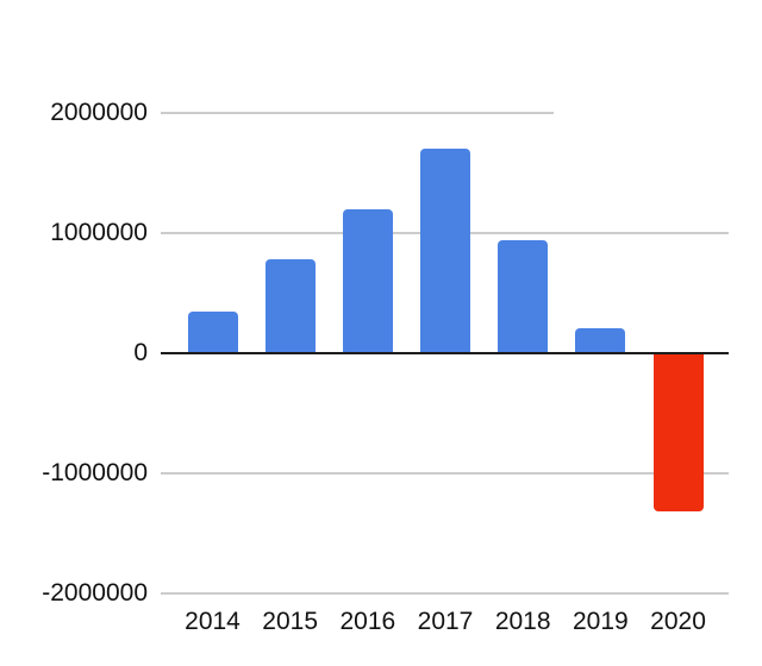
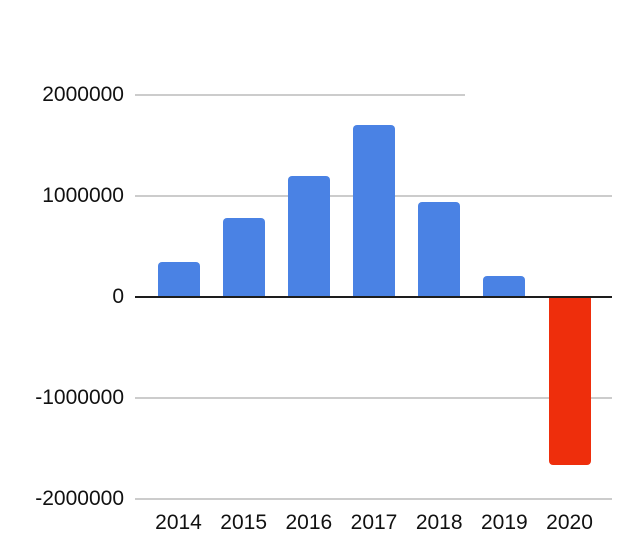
2020: -1320000 -> -1660000
